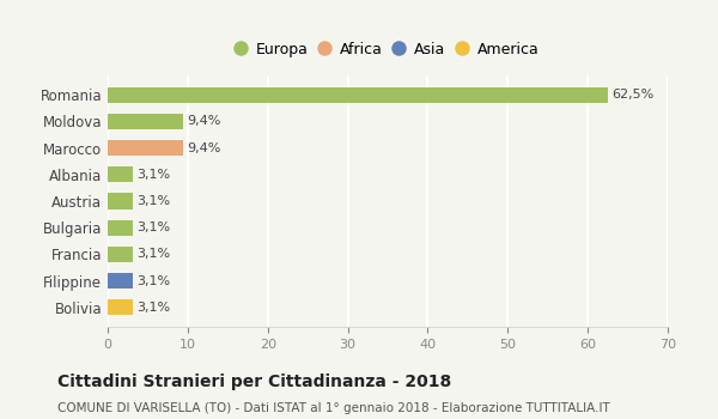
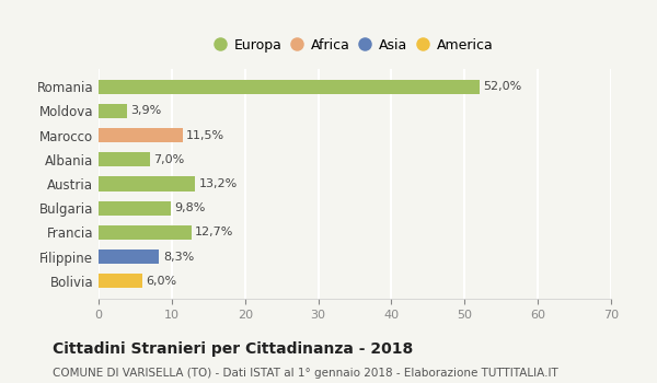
Romania: 62,5% -> 52,0%
Moldova: 9,4% -> 3,9%
Marocco: 9,4% -> 11,5%
Albania: 3,1% -> 7,0%
Austria: 3,1% -> 13,2%
Bulgaria: 3,1% -> 9,8%
Francia: 3,1% -> 12,7%
Filippine: 3,1% -> 8,3%
Bolivia: 3,1% -> 6,0%
